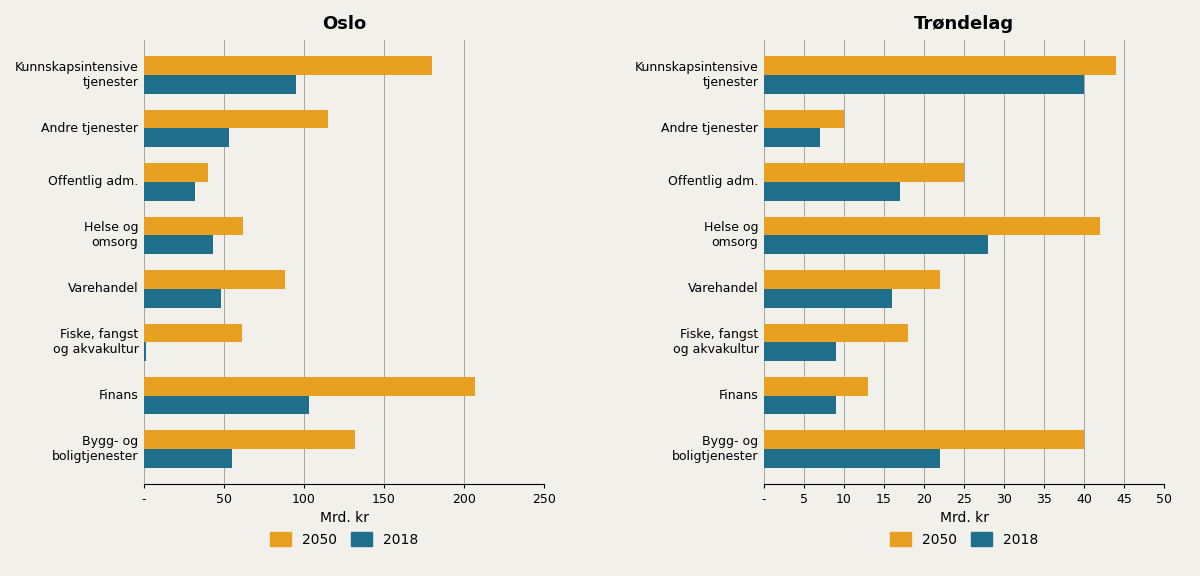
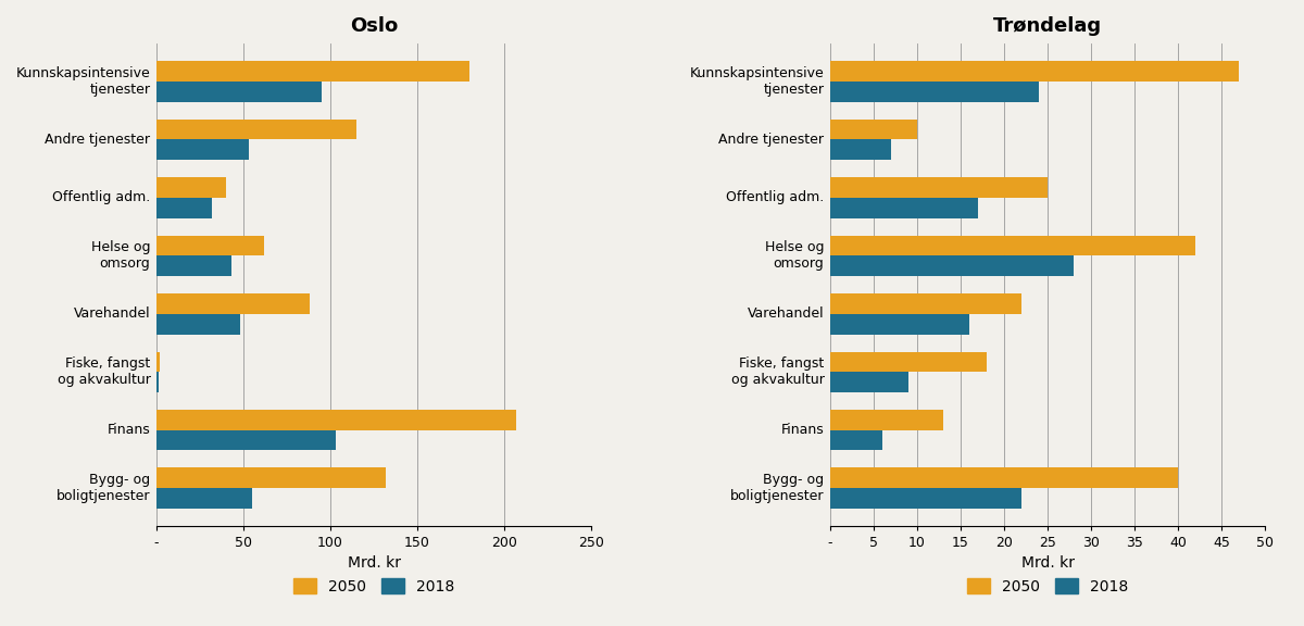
Oslo/2050/Fiske, fangst og akvakultur: 61 -> 2
Trøndelag/2050/Kunnskapsintensive tjenester: 44 -> 47
Trøndelag/2018/Kunnskapsintensive tjenester: 40 -> 24
Trøndelag/2018/Finans: 9 -> 6
